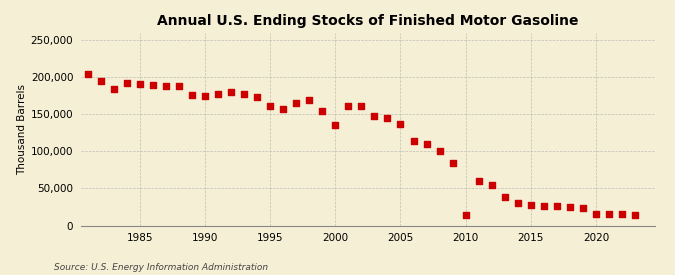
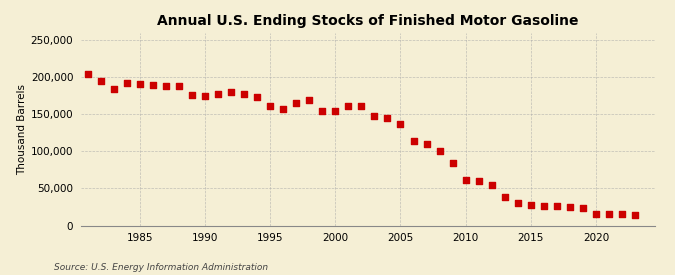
2000: 136,000 -> 155,000
2010: 14,000 -> 62,000
